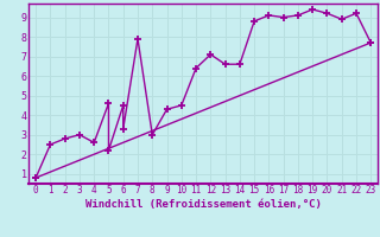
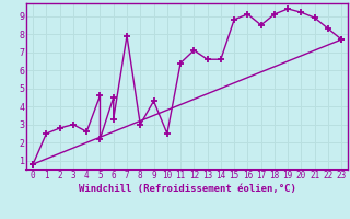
10: 4.5 -> 2.5
17: 9.0 -> 8.5
22: 9.2 -> 8.3
